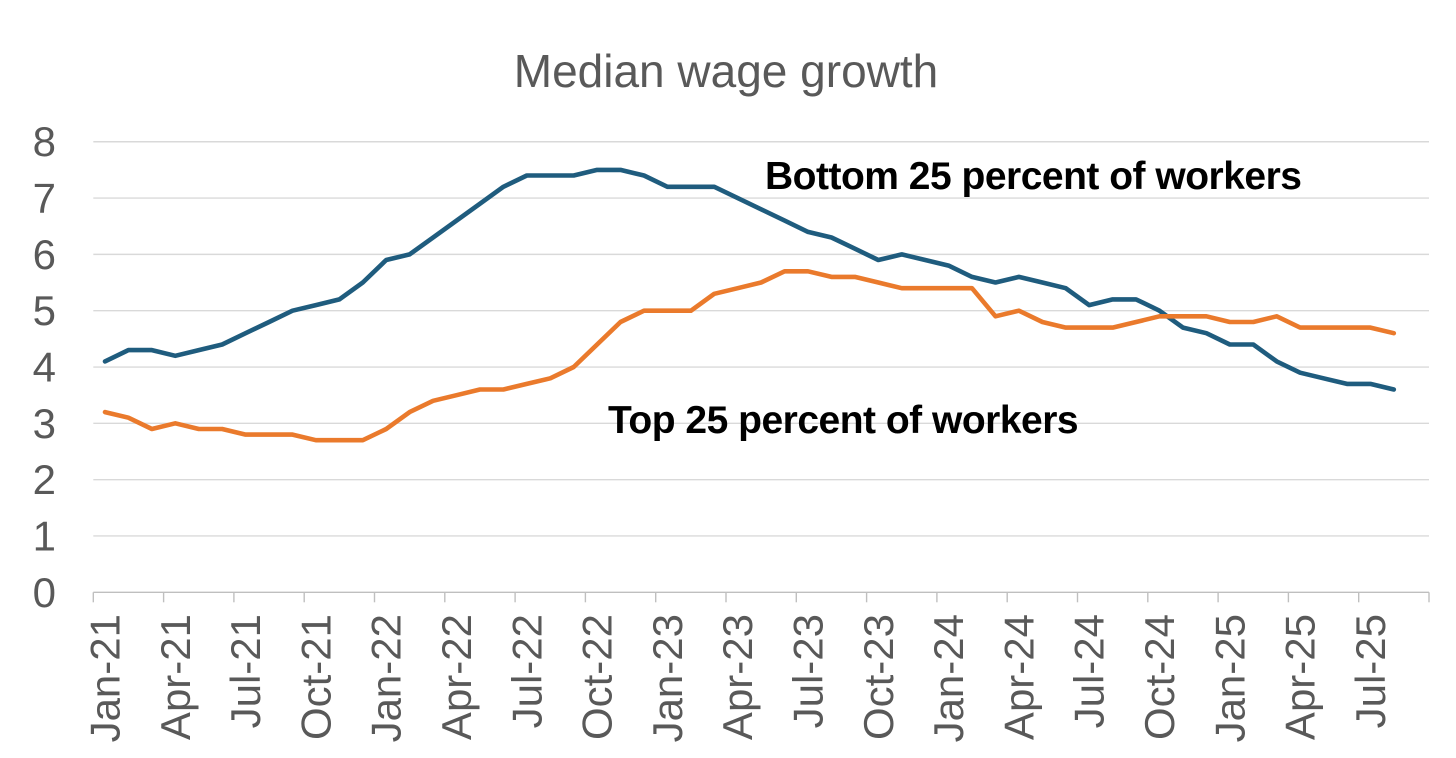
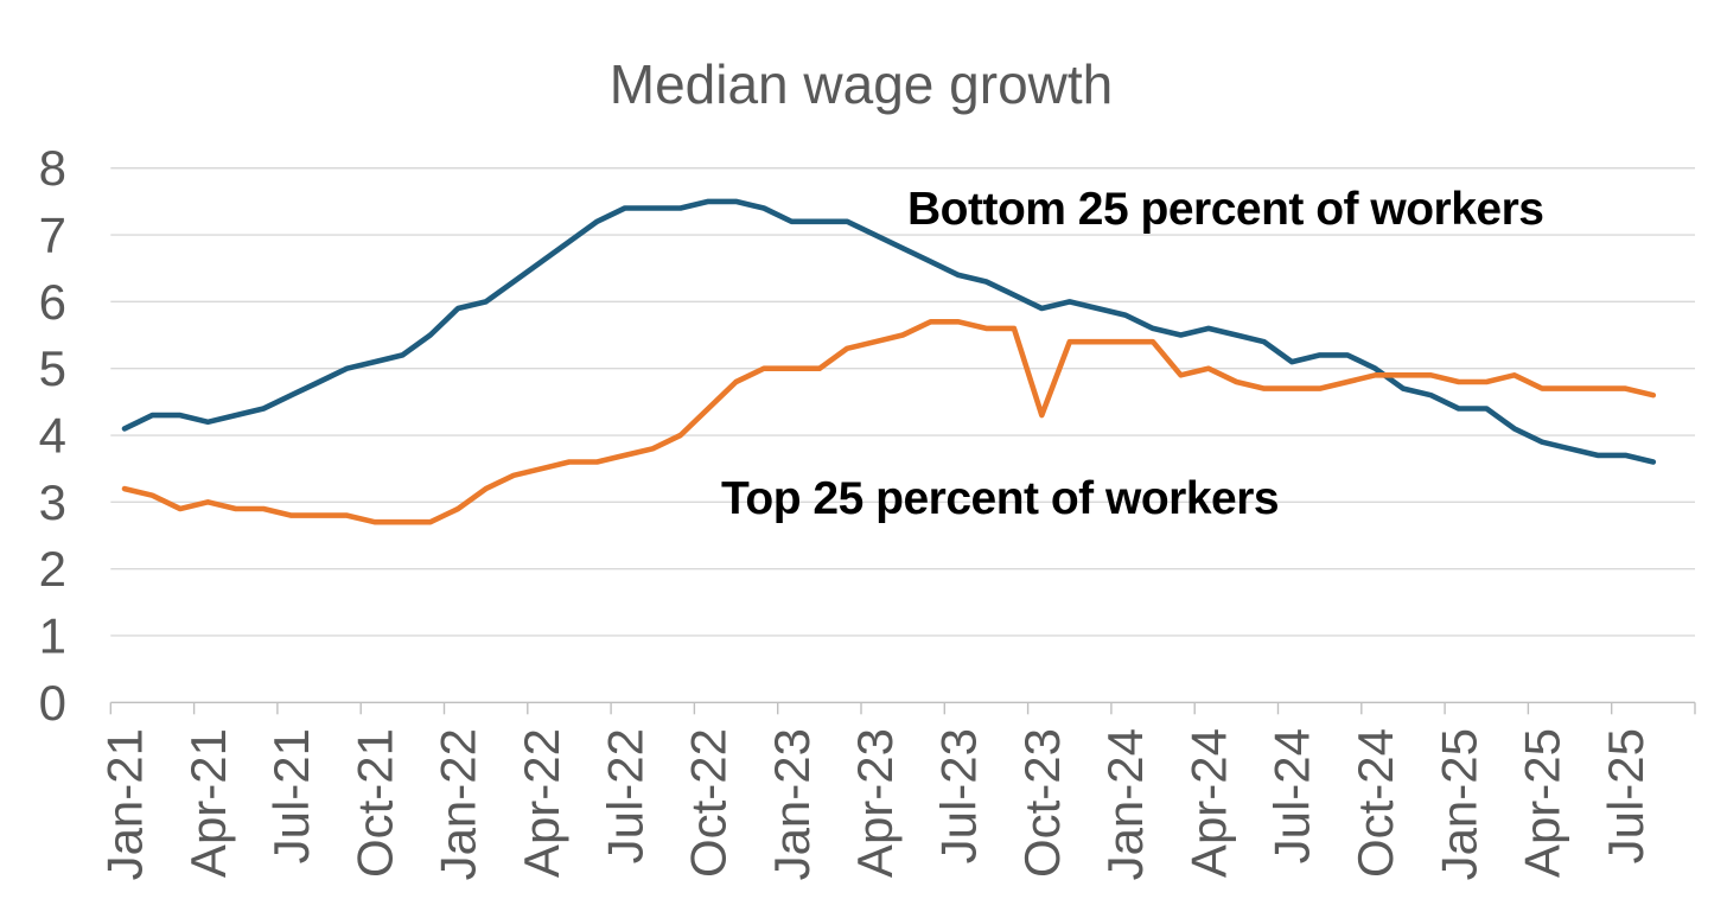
Top 25 percent of workers/Oct-23: 5.5 -> 4.3
